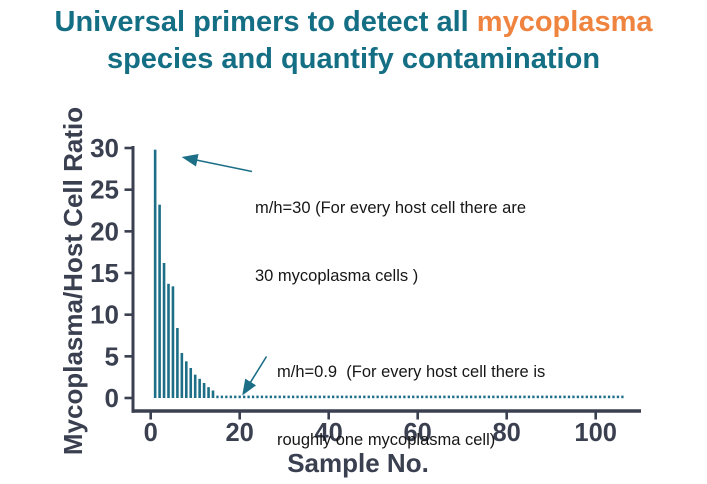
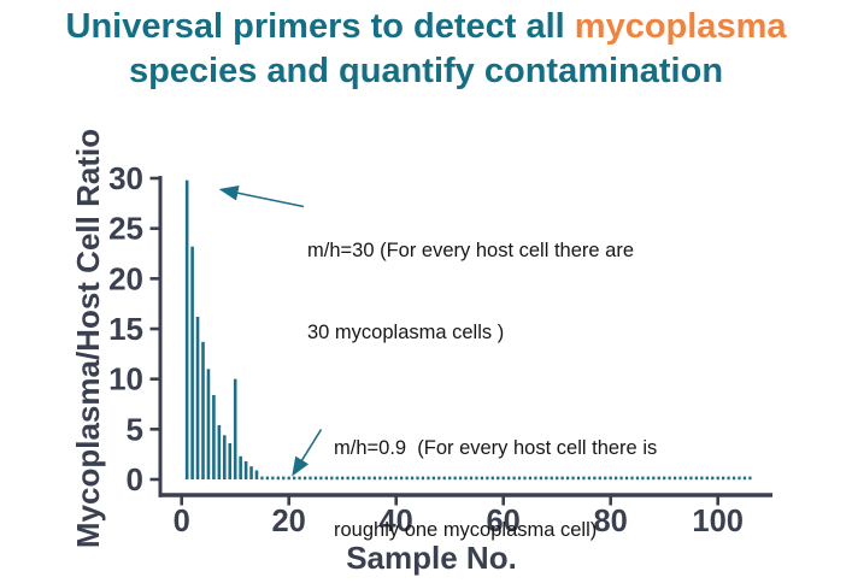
5: 13 -> 11
10: 3 -> 10
